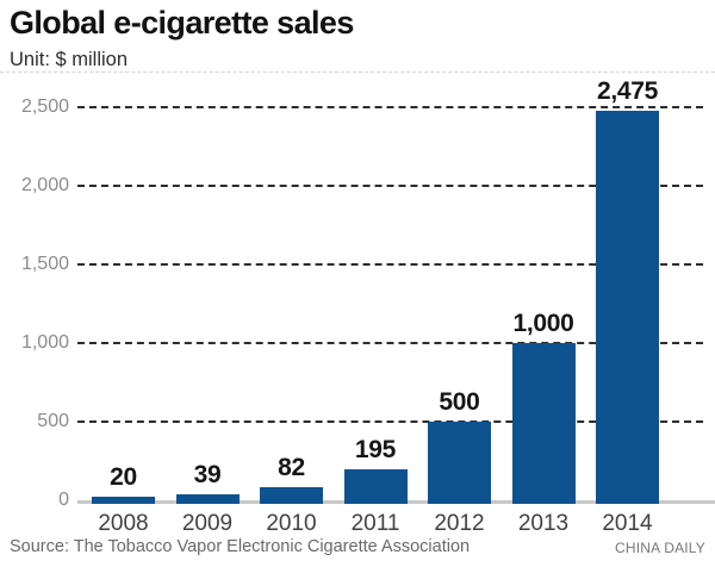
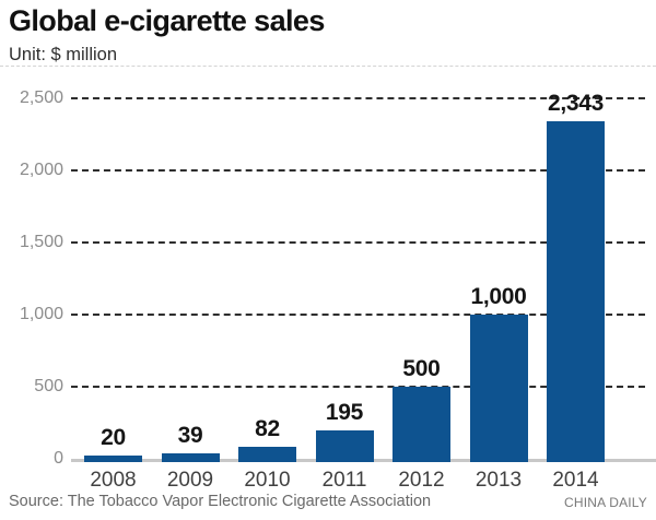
2014: 2,475 -> 2,343
